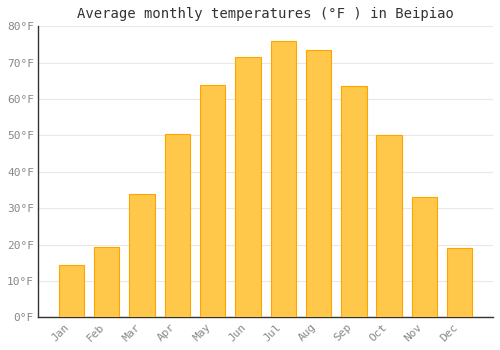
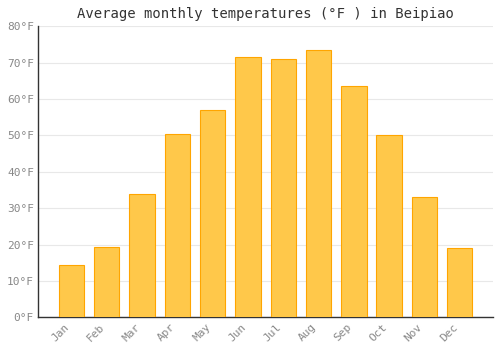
May: 64.0°F -> 57.0°F
Jul: 76.0°F -> 71.0°F
